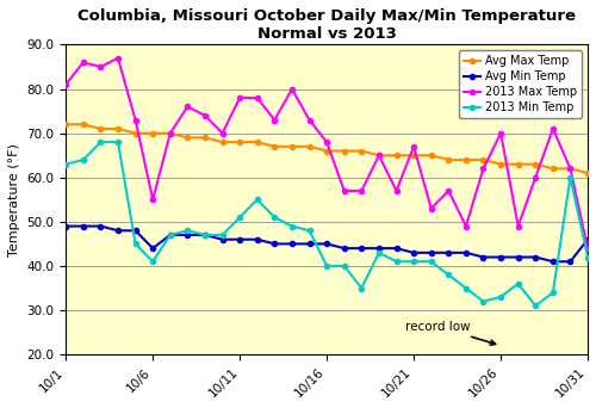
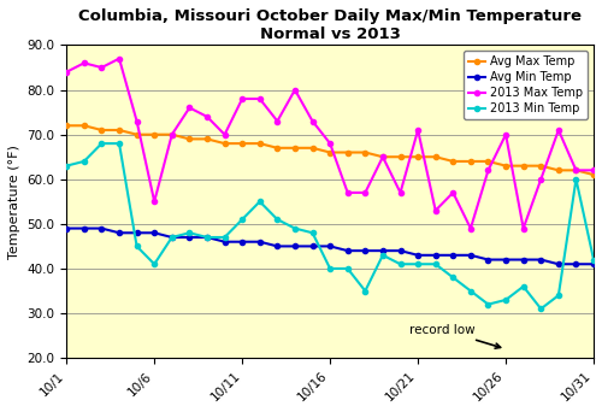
2013 Max Temp/10/1: 81 -> 84
Avg Min Temp/10/6: 44 -> 48
2013 Max Temp/10/21: 67 -> 71
Avg Min Temp/10/31: 46 -> 41
2013 Max Temp/10/31: 44 -> 62
